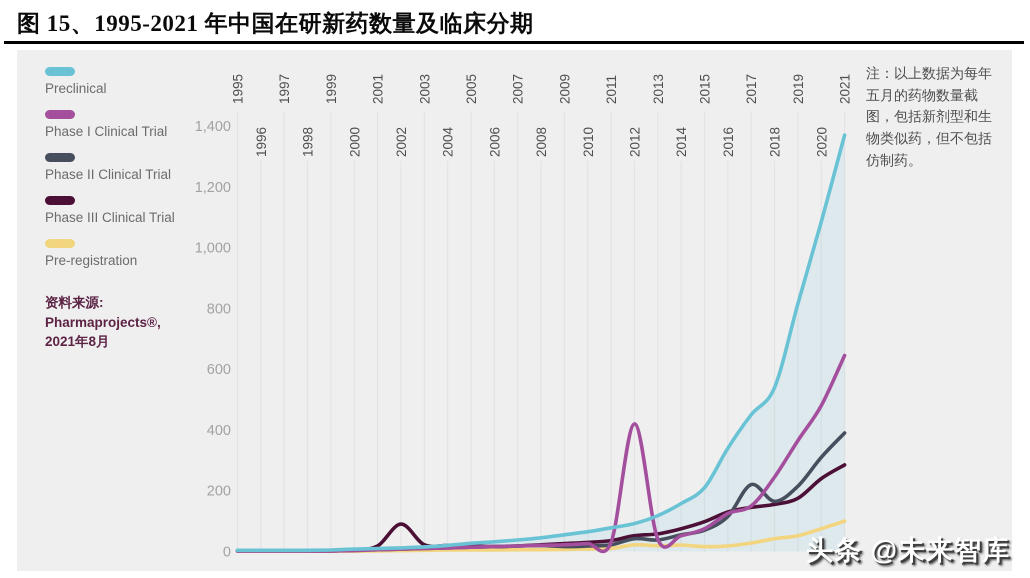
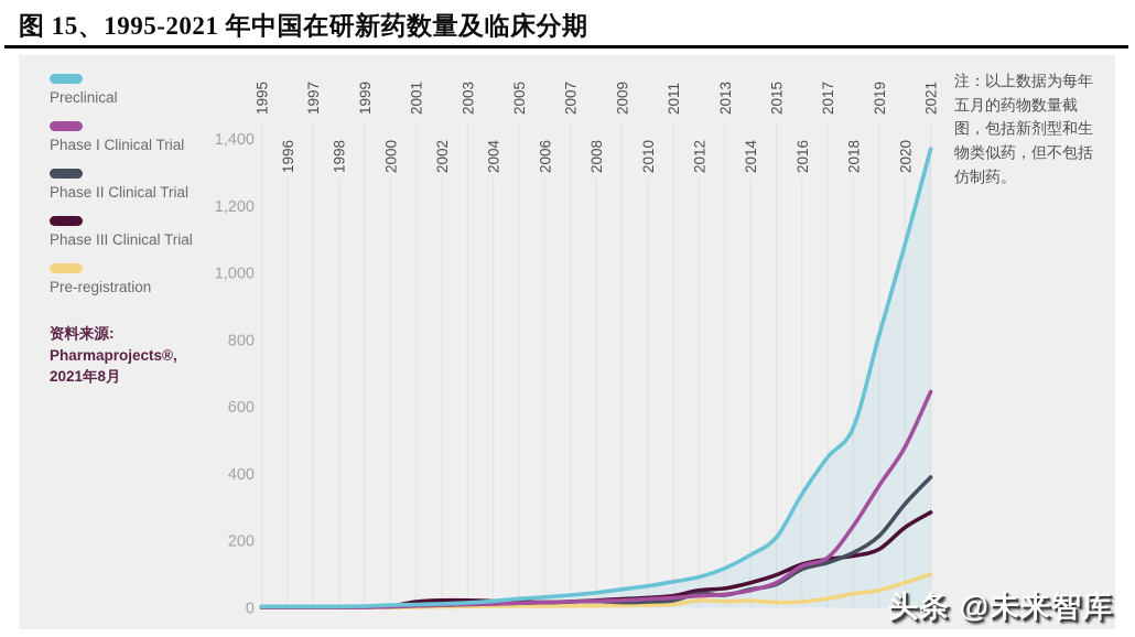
Phase III Clinical Trial/2002: 90 -> 20
Phase I Clinical Trial/2012: 420 -> 40
Phase II Clinical Trial/2017: 220 -> 140
